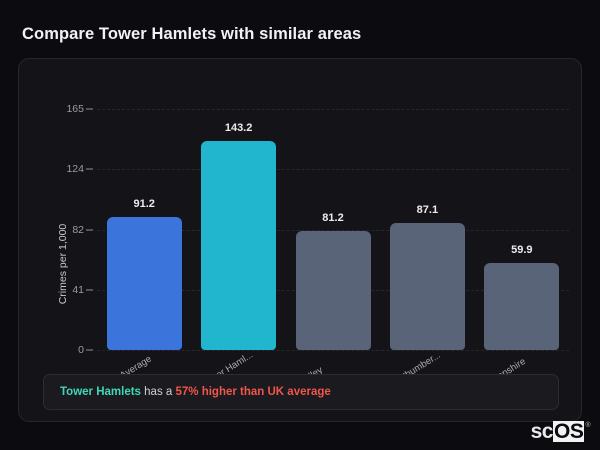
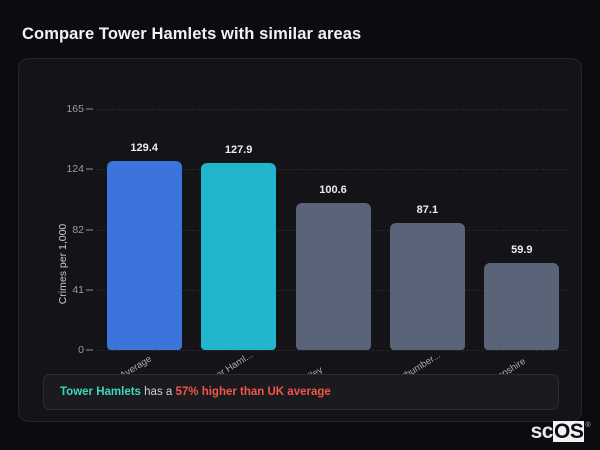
UK Average: 91.2 -> 129.4
Tower Haml...: 143.2 -> 127.9
Dudley: 81.2 -> 100.6
